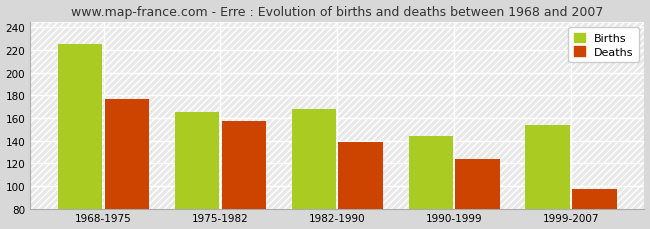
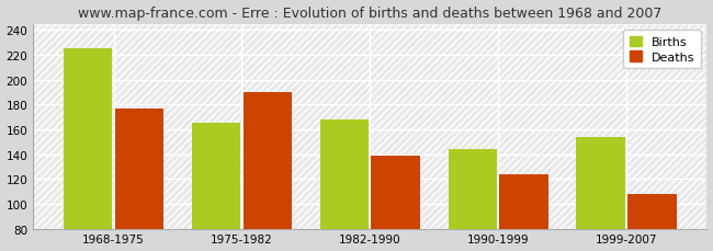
Deaths/1975-1982: 157 -> 190
Deaths/1999-2007: 97 -> 108
